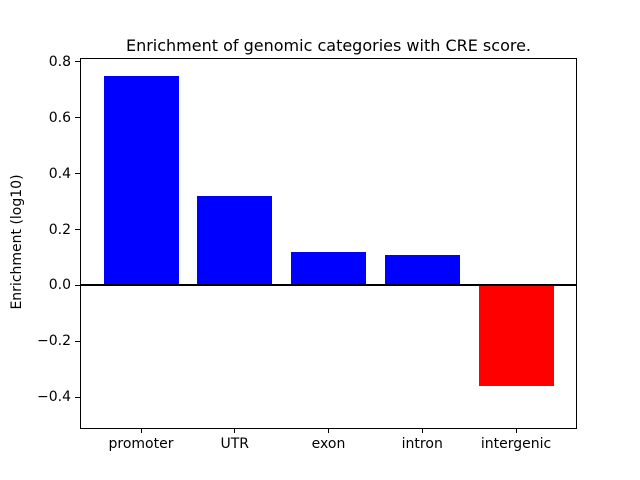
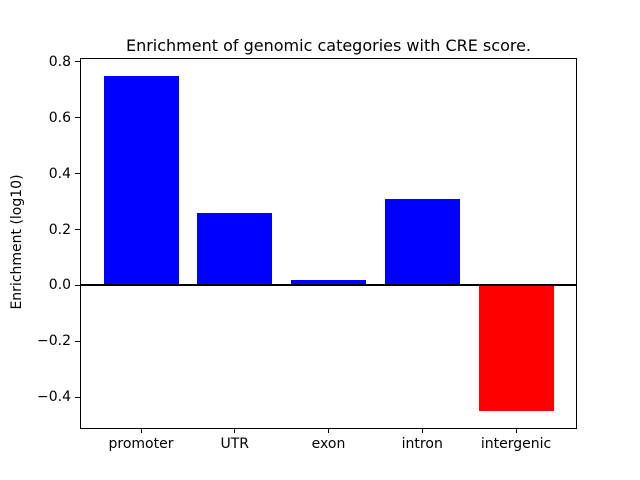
UTR: 0.32 -> 0.26
exon: 0.12 -> 0.02
intron: 0.11 -> 0.31
intergenic: -0.36 -> -0.45
